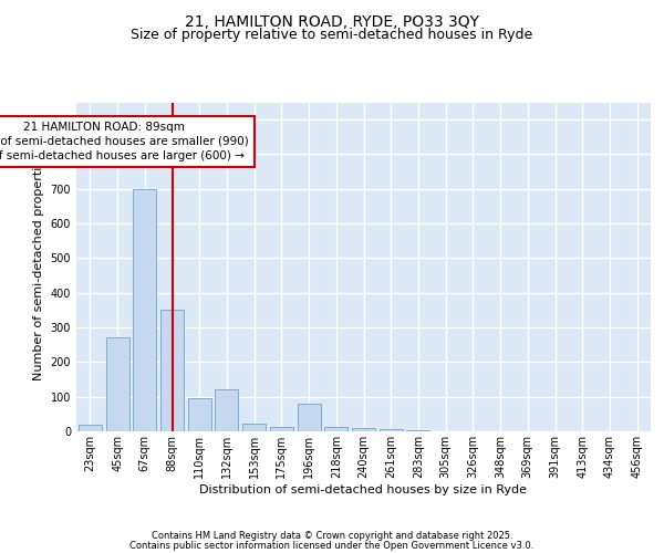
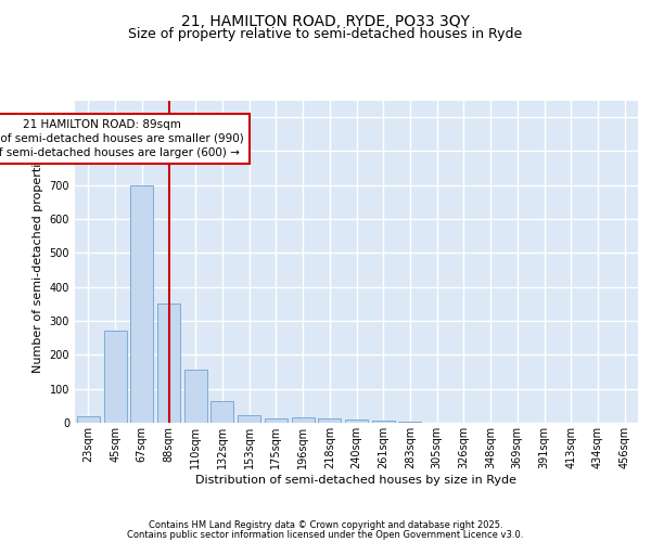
110sqm: 95 -> 155
132sqm: 120 -> 65
196sqm: 80 -> 15
